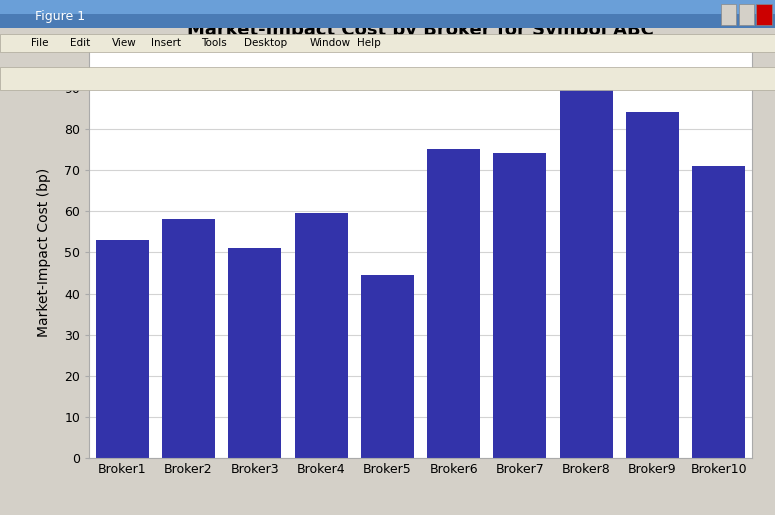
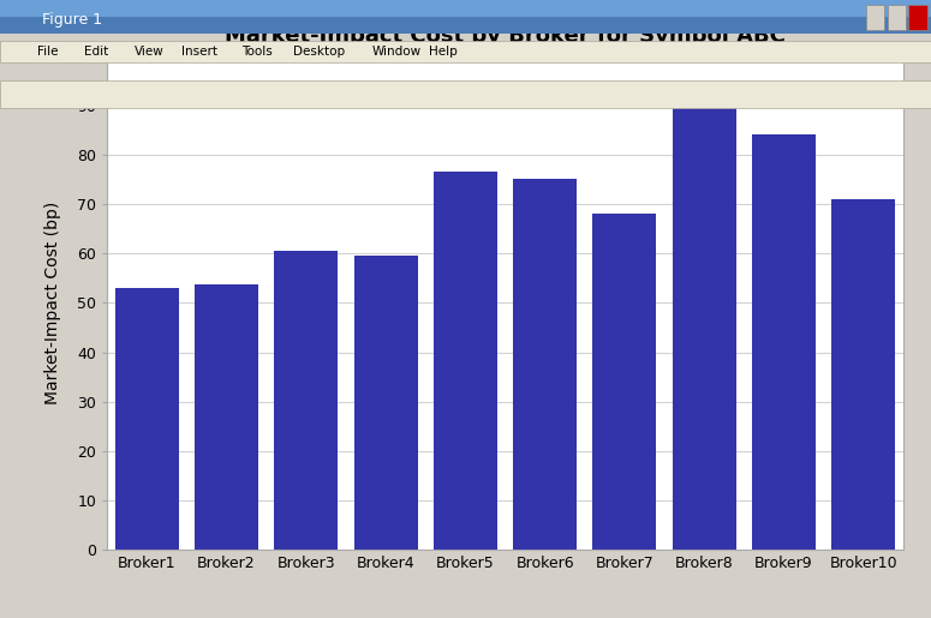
Broker2: 58.0 -> 53.8
Broker3: 51.0 -> 60.5
Broker5: 44.5 -> 76.5
Broker7: 74.0 -> 68.0
